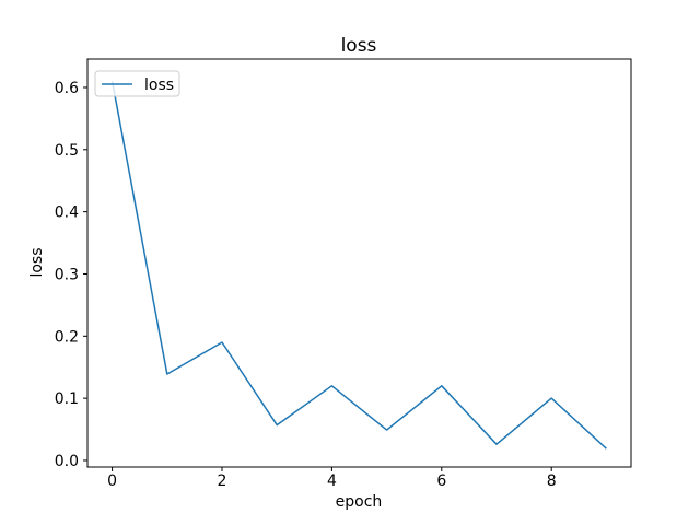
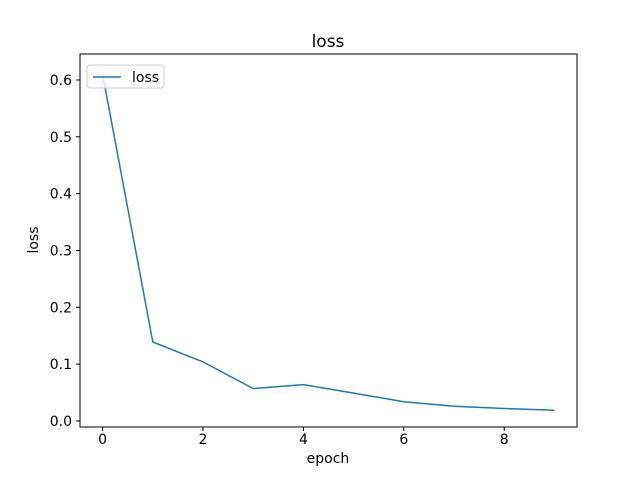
2: 0.19 -> 0.10
4: 0.12 -> 0.06
6: 0.12 -> 0.03
8: 0.10 -> 0.02
